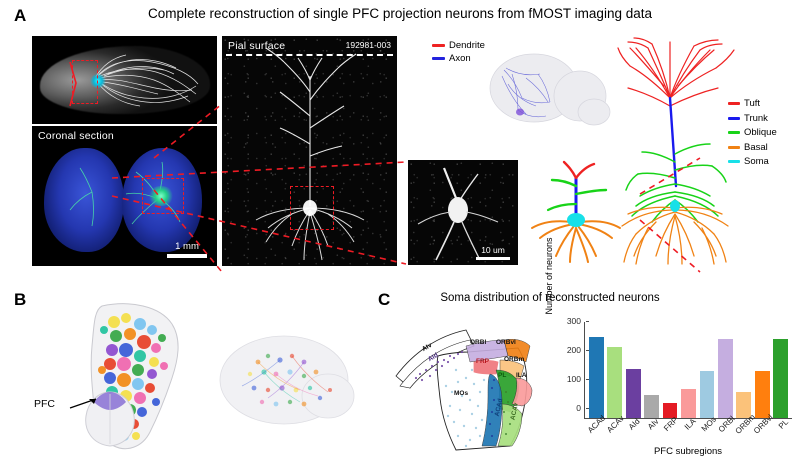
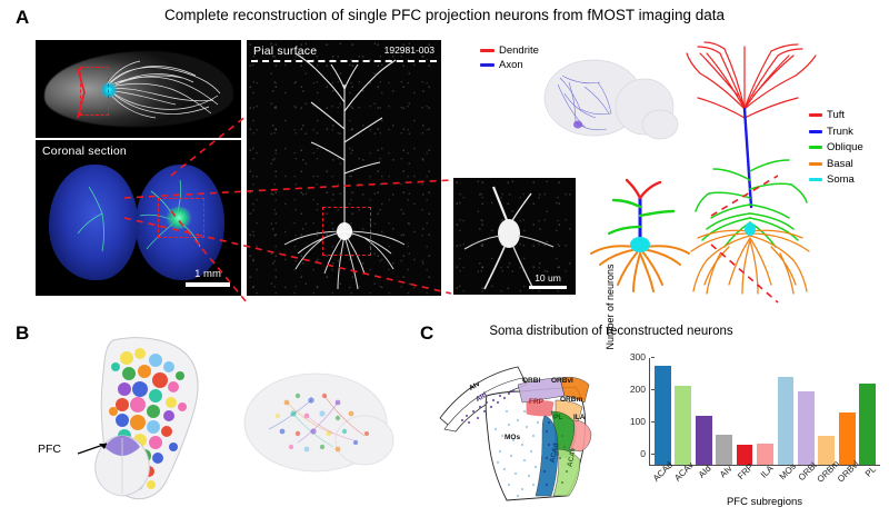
ACAd: 280 -> 310
AId: 170 -> 150
AIv: 80 -> 90
FRP: 50 -> 60
ILA: 100 -> 60
MOs: 160 -> 270
ORBl: 270 -> 230
PL: 270 -> 250
